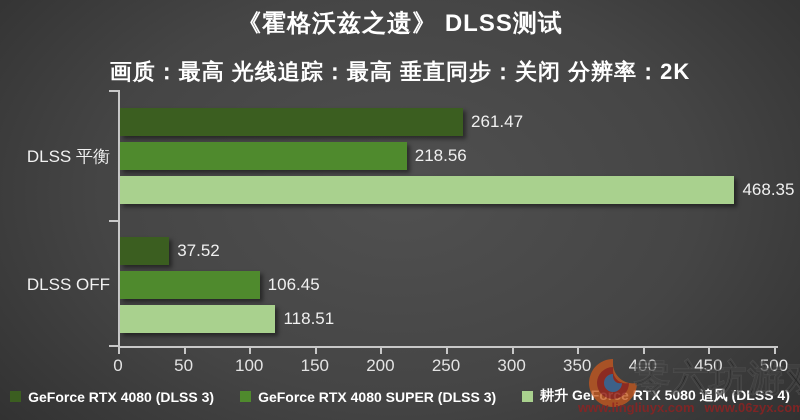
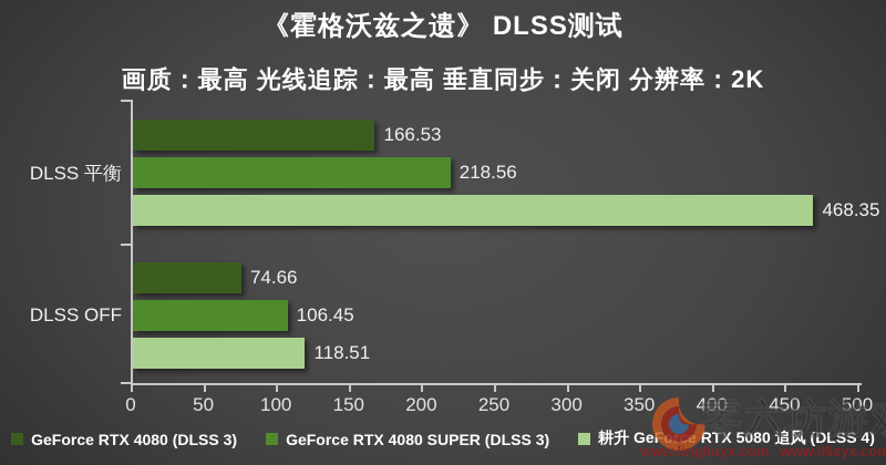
GeForce RTX 4080 (DLSS 3)/DLSS 平衡: 261.47 -> 166.53
GeForce RTX 4080 (DLSS 3)/DLSS OFF: 37.52 -> 74.66
